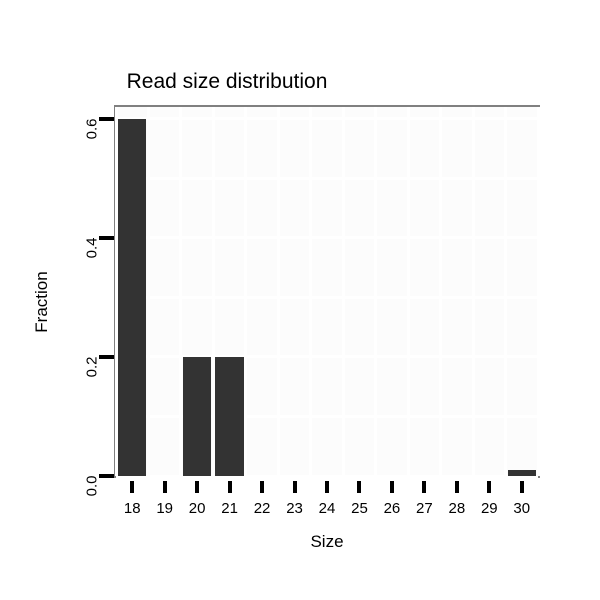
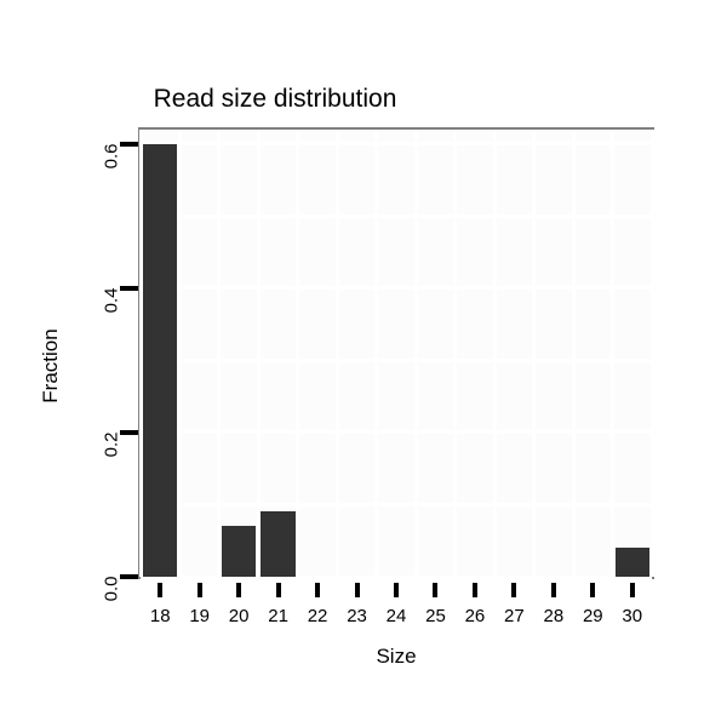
20: 0.20 -> 0.07
21: 0.20 -> 0.09
30: 0.01 -> 0.04
